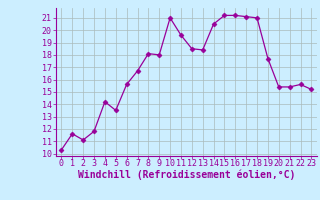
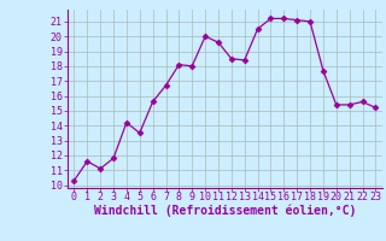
10: 21.0 -> 20.0
